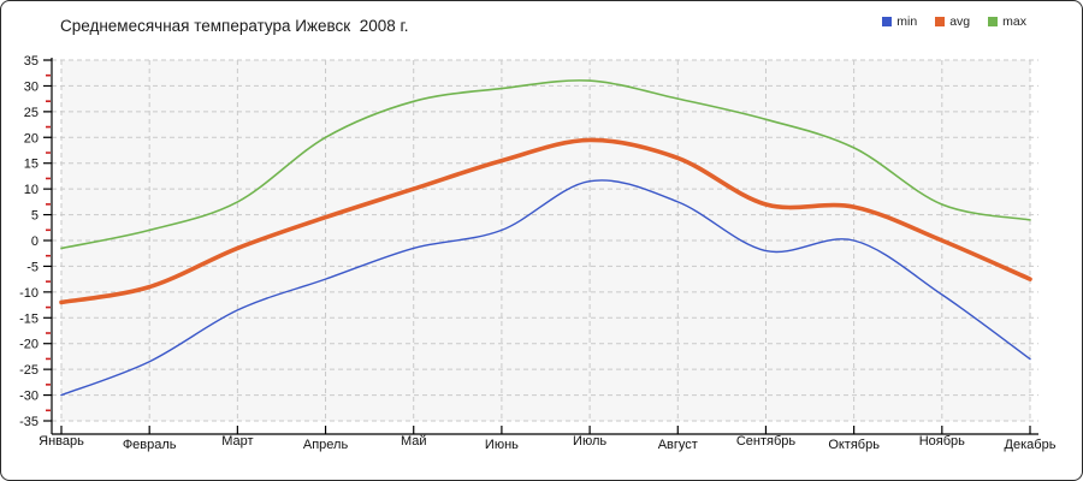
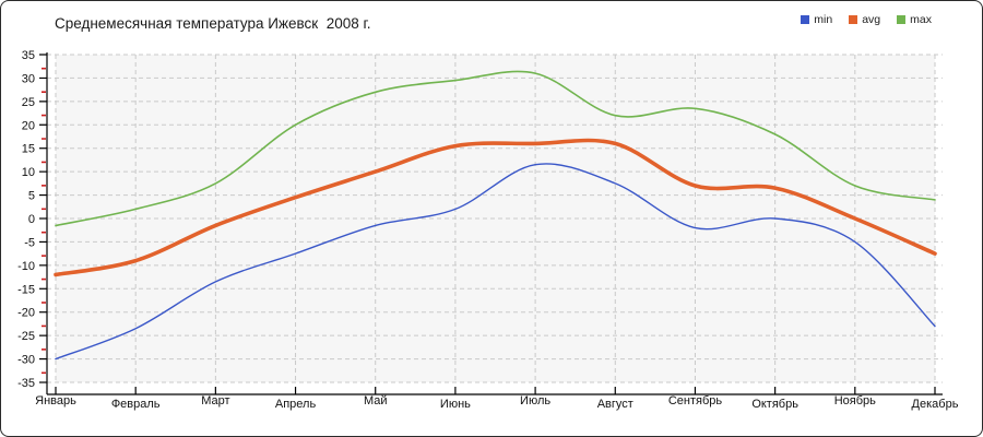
avg/Июль: 20 -> 16
max/Август: 28 -> 22
min/Ноябрь: -10 -> -5
